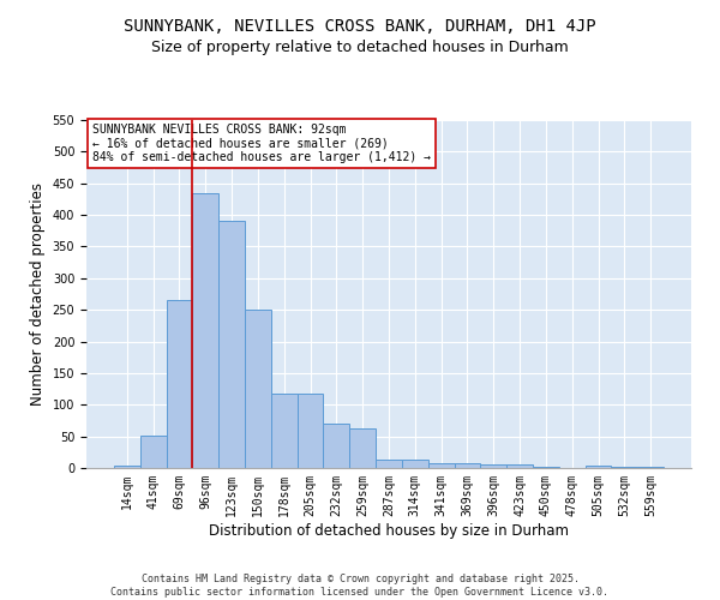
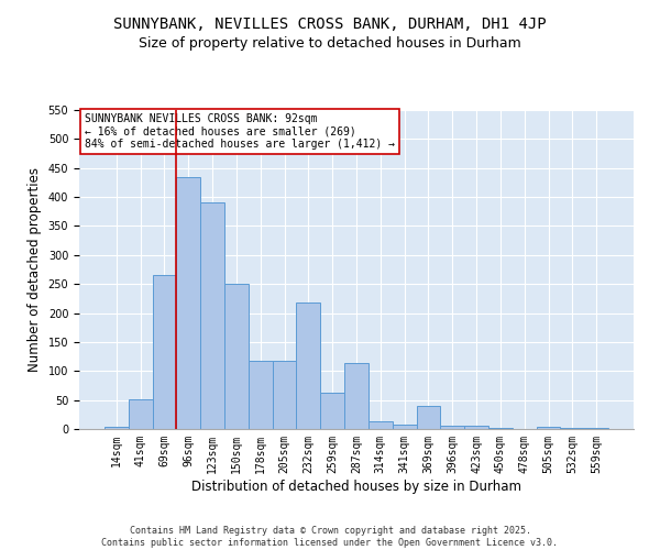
232sqm: 70 -> 218
287sqm: 13 -> 114
369sqm: 7 -> 40
